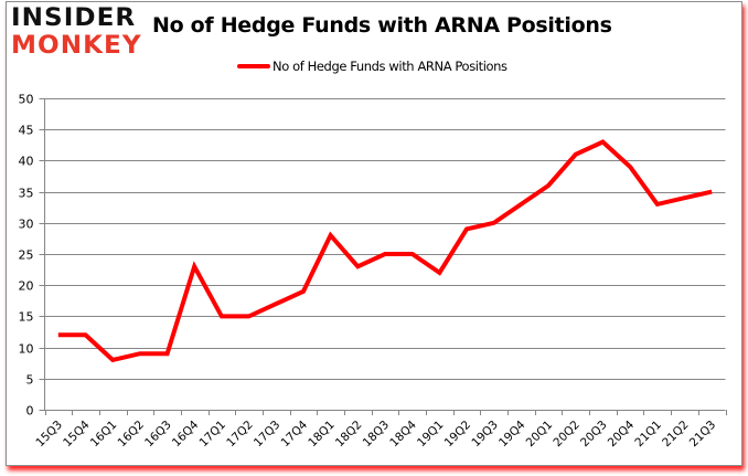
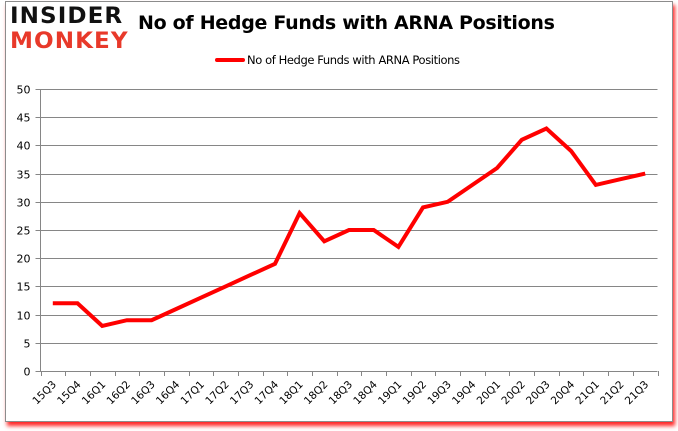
16Q4: 23 -> 11
17Q1: 15 -> 13
